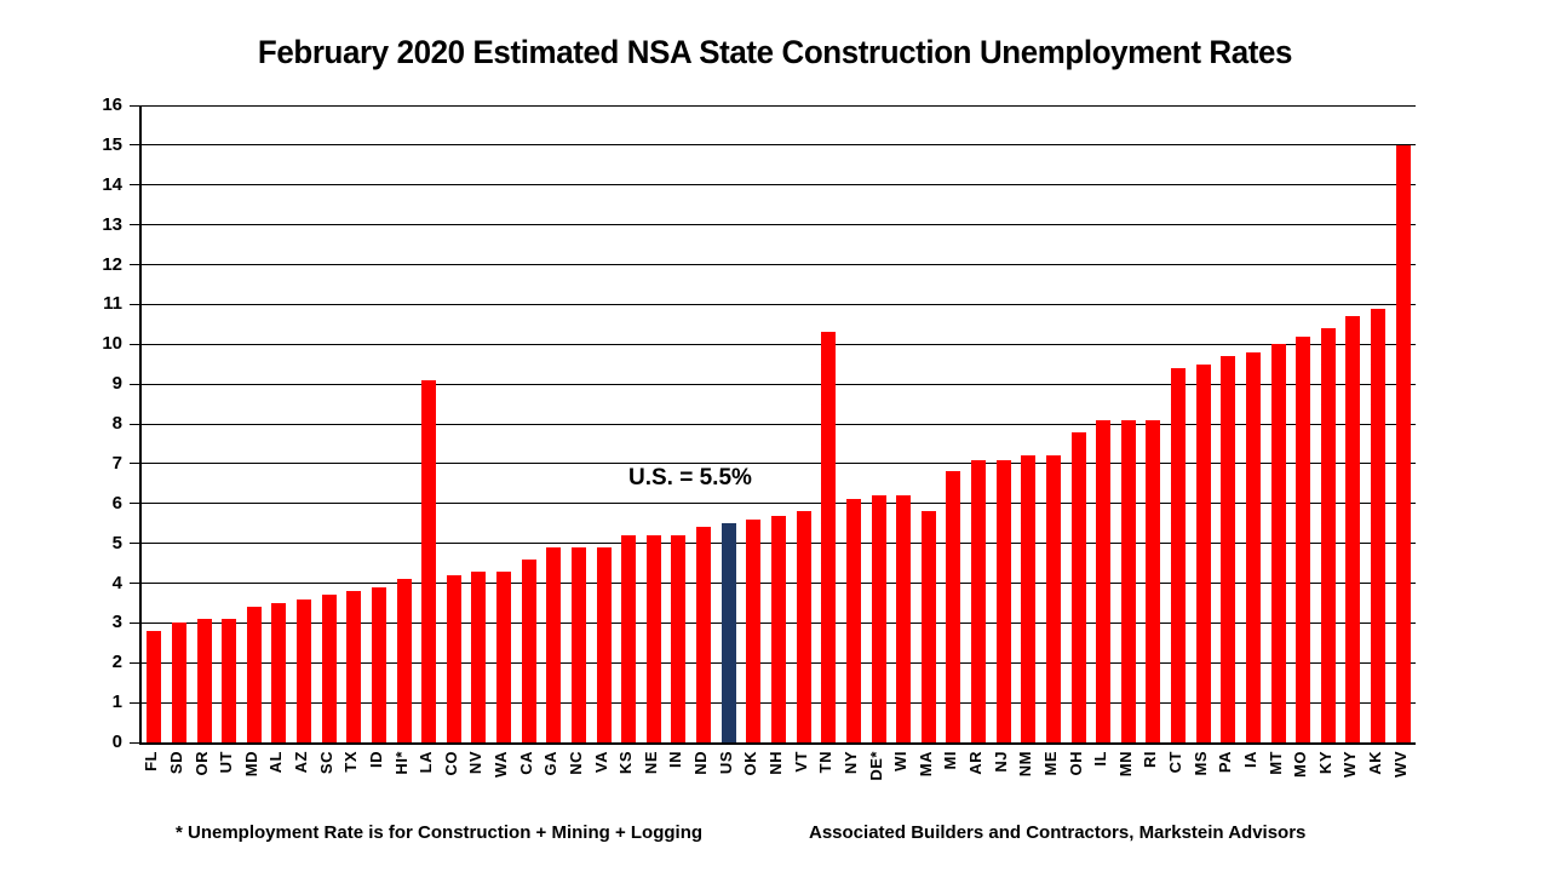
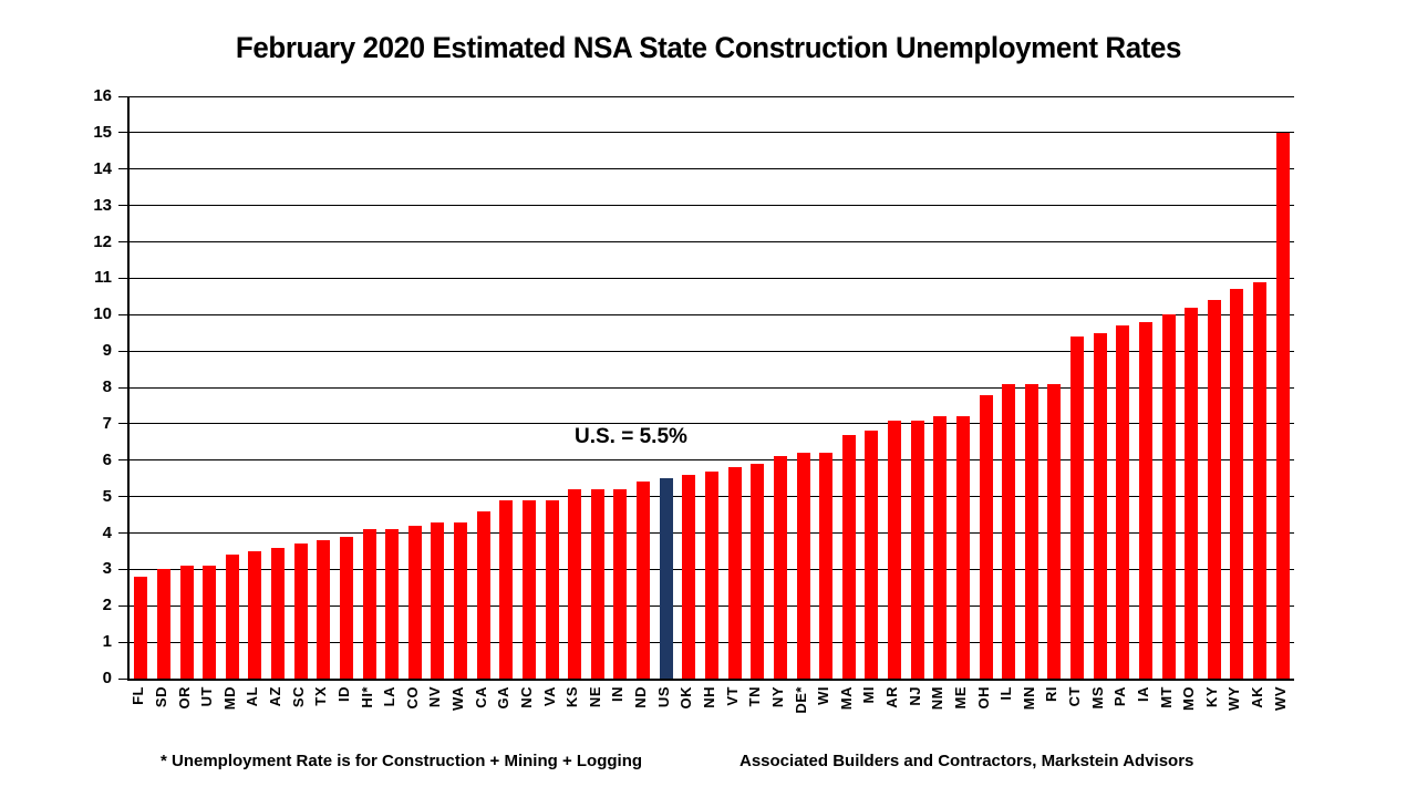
LA: 9.1 -> 4.1
TN: 10.3 -> 5.9
MA: 5.8 -> 6.7
